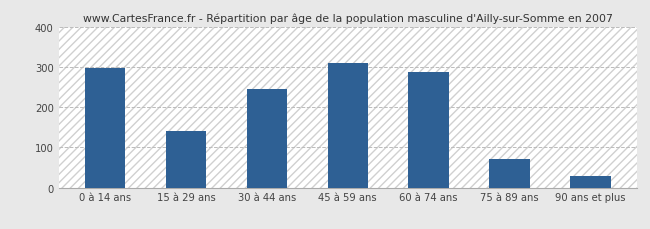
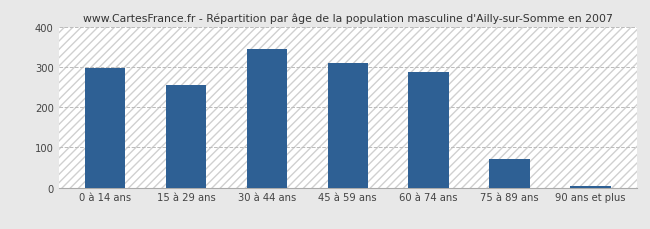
15 à 29 ans: 140 -> 255
30 à 44 ans: 245 -> 345
90 ans et plus: 30 -> 5
